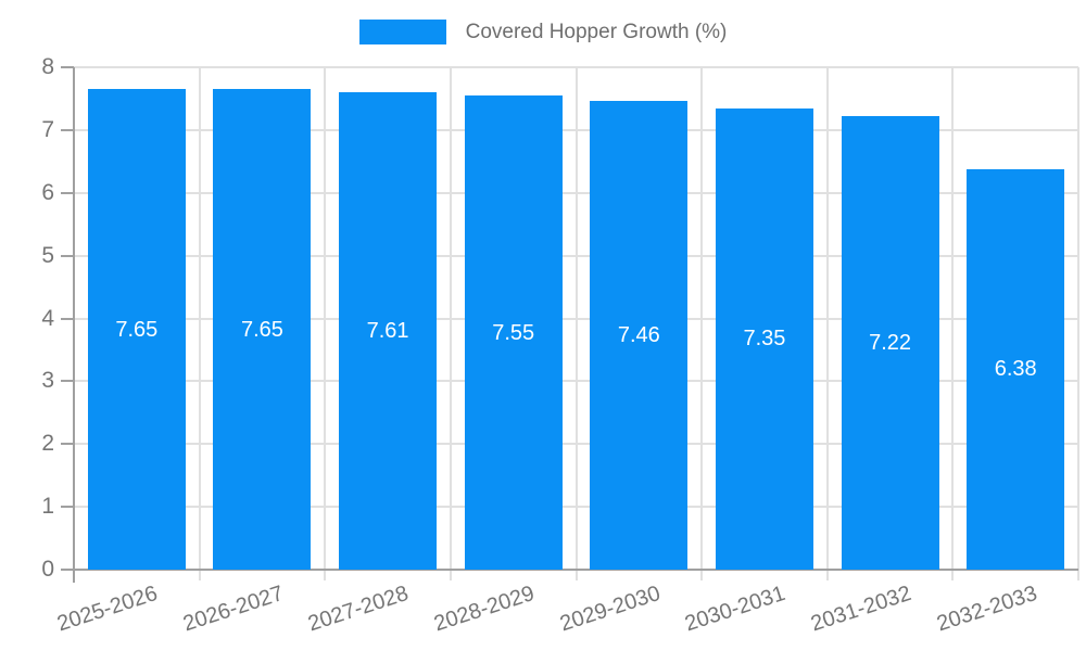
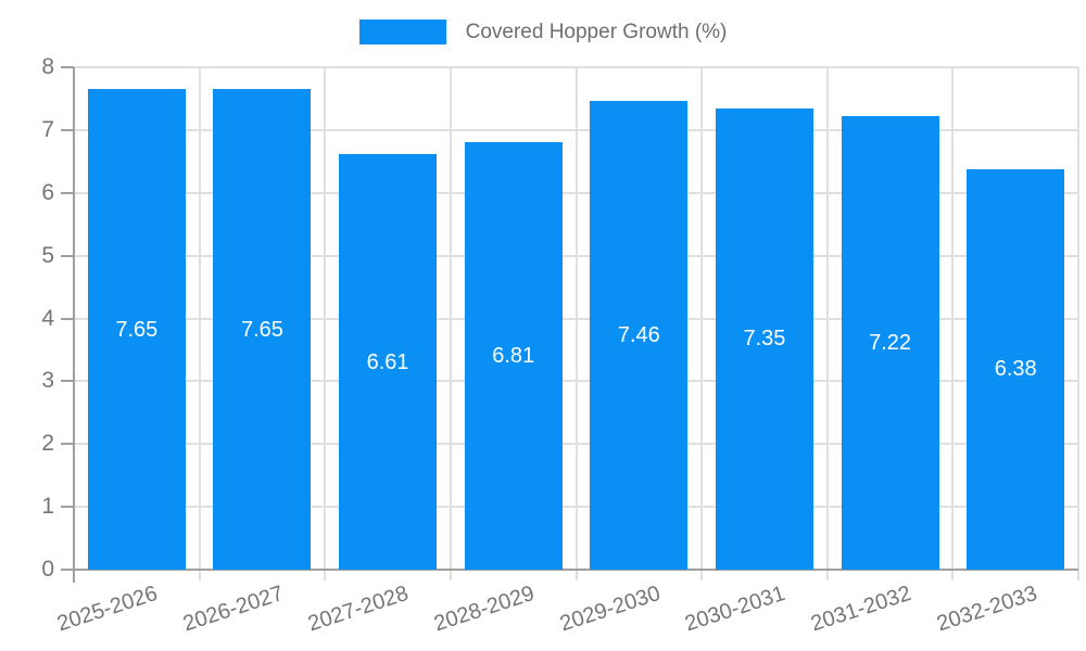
2027-2028: 7.61 -> 6.61
2028-2029: 7.55 -> 6.81
